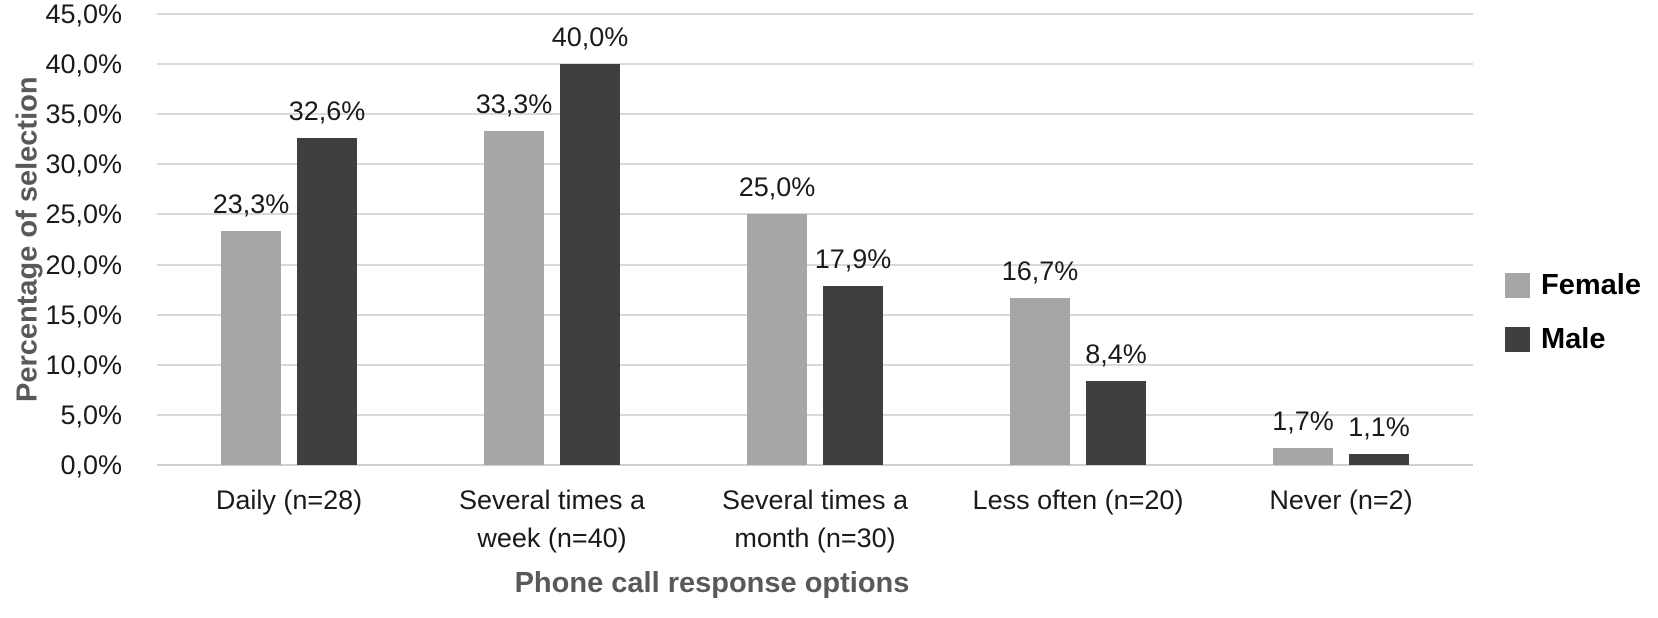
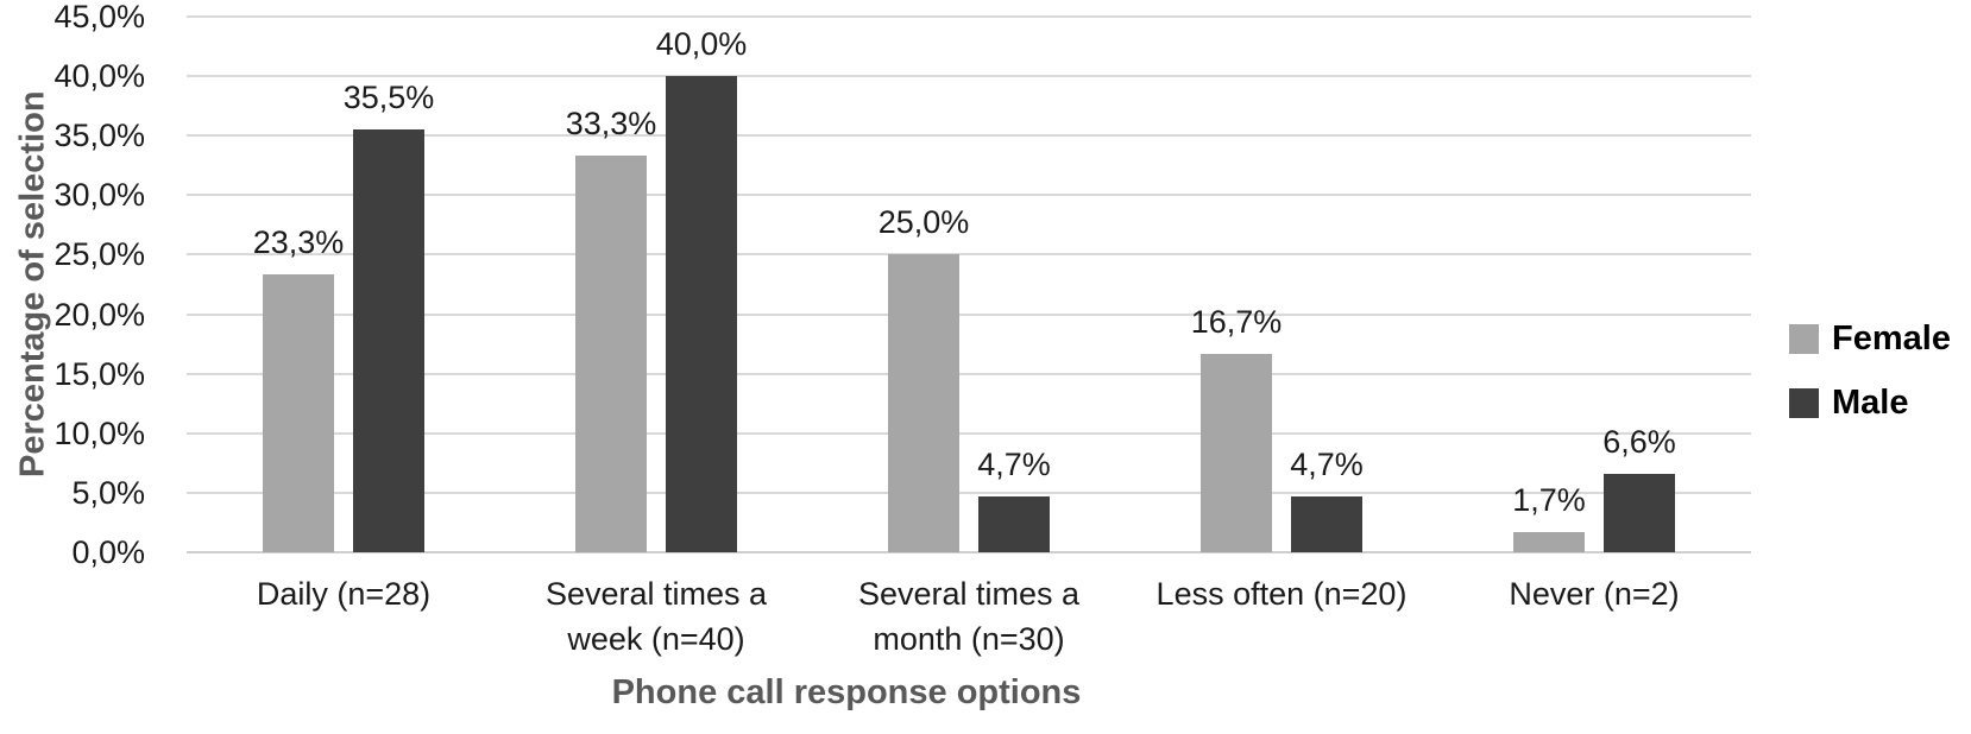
Male/Daily (n=28): 32,6% -> 35,5%
Male/Several times a month (n=30): 17,9% -> 4,7%
Male/Less often (n=20): 8,4% -> 4,7%
Male/Never (n=2): 1,1% -> 6,6%
